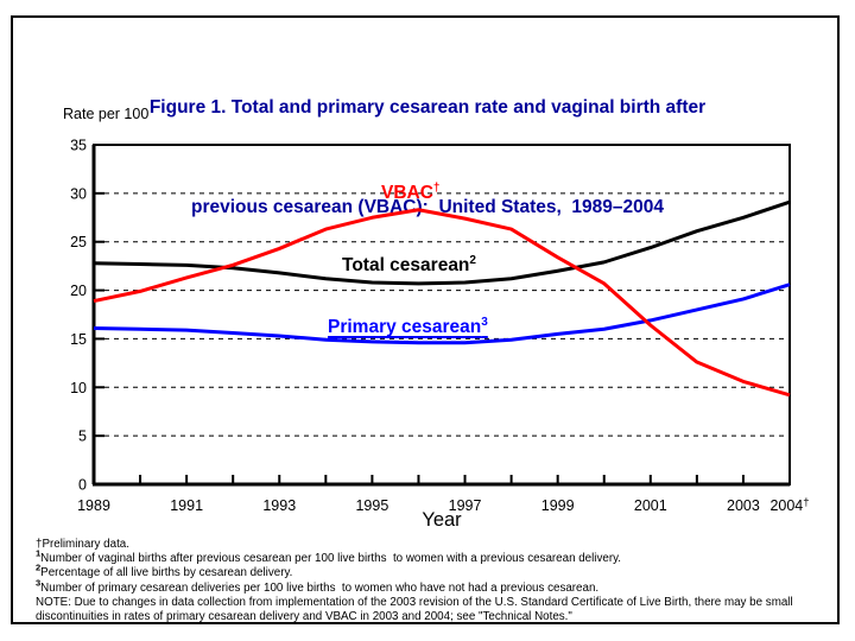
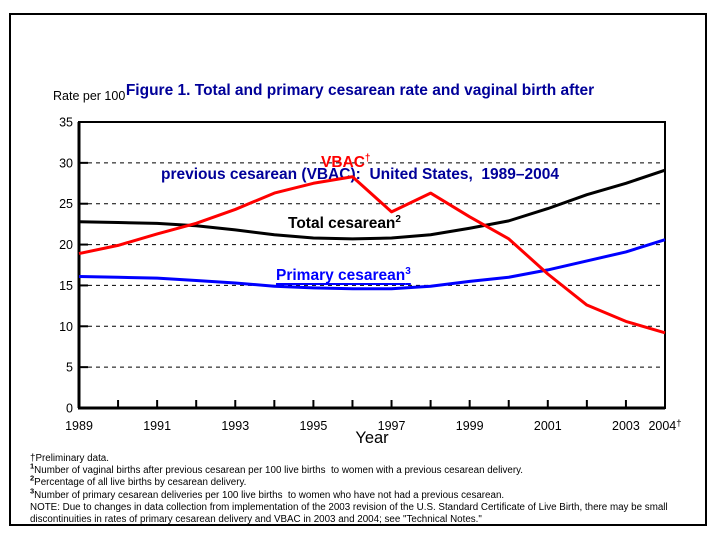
VBAC/1997: 27 -> 24
